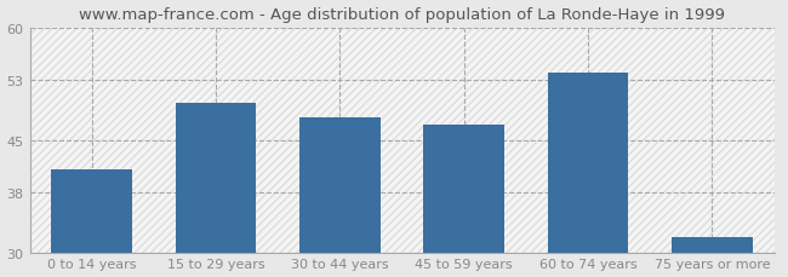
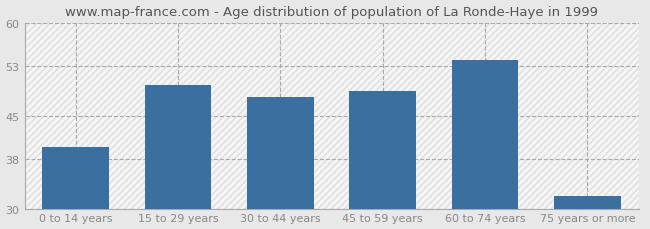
0 to 14 years: 41 -> 40
45 to 59 years: 47 -> 49
